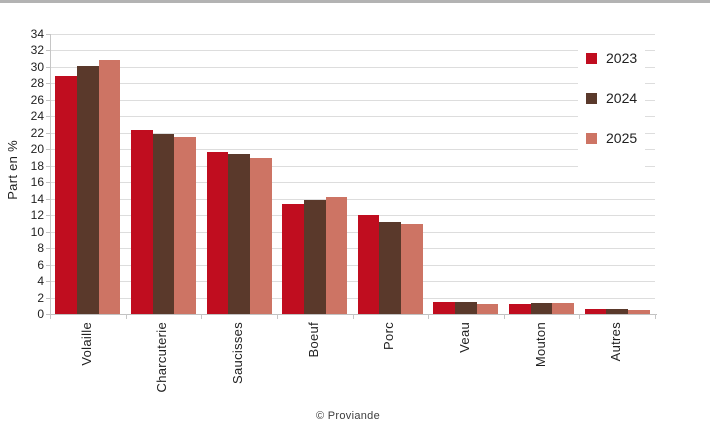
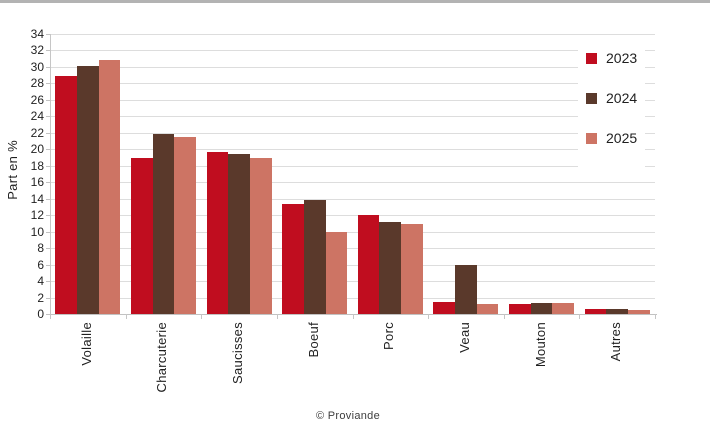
2023/Charcuterie: 22 -> 19
2025/Boeuf: 14 -> 10
2024/Veau: 1 -> 6
